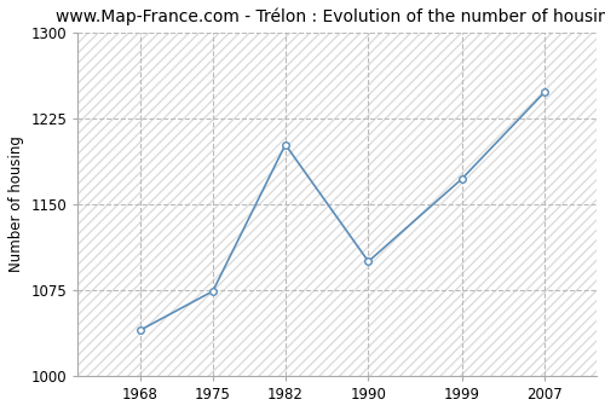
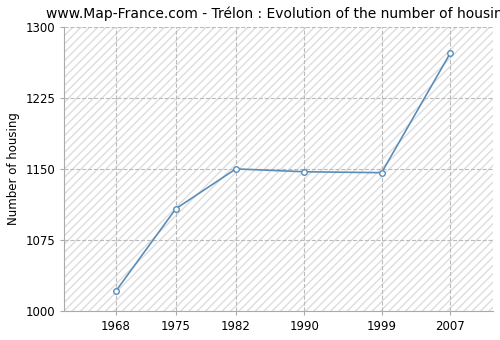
1968: 1040 -> 1021
1975: 1074 -> 1108
1982: 1202 -> 1150
1990: 1100 -> 1147
1999: 1172 -> 1146
2007: 1248 -> 1272
